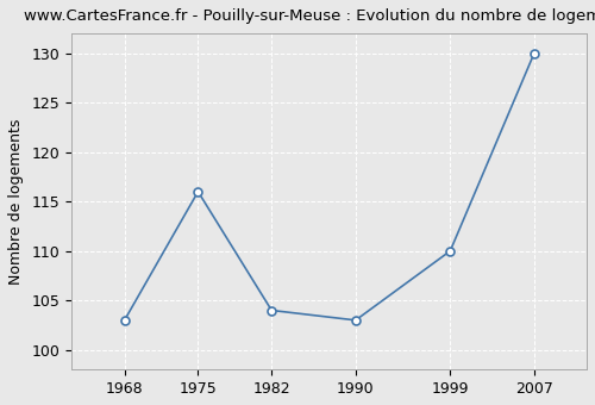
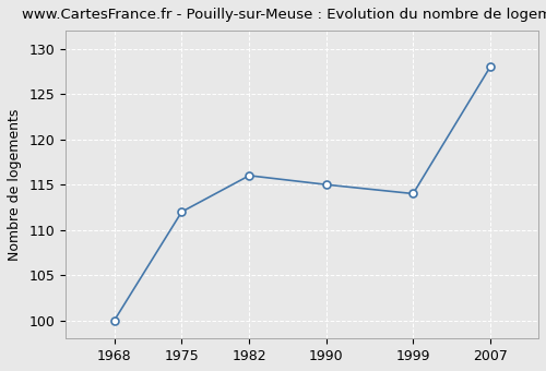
1968: 103 -> 100
1975: 116 -> 112
1982: 104 -> 116
1990: 103 -> 115
1999: 110 -> 114
2007: 130 -> 128
